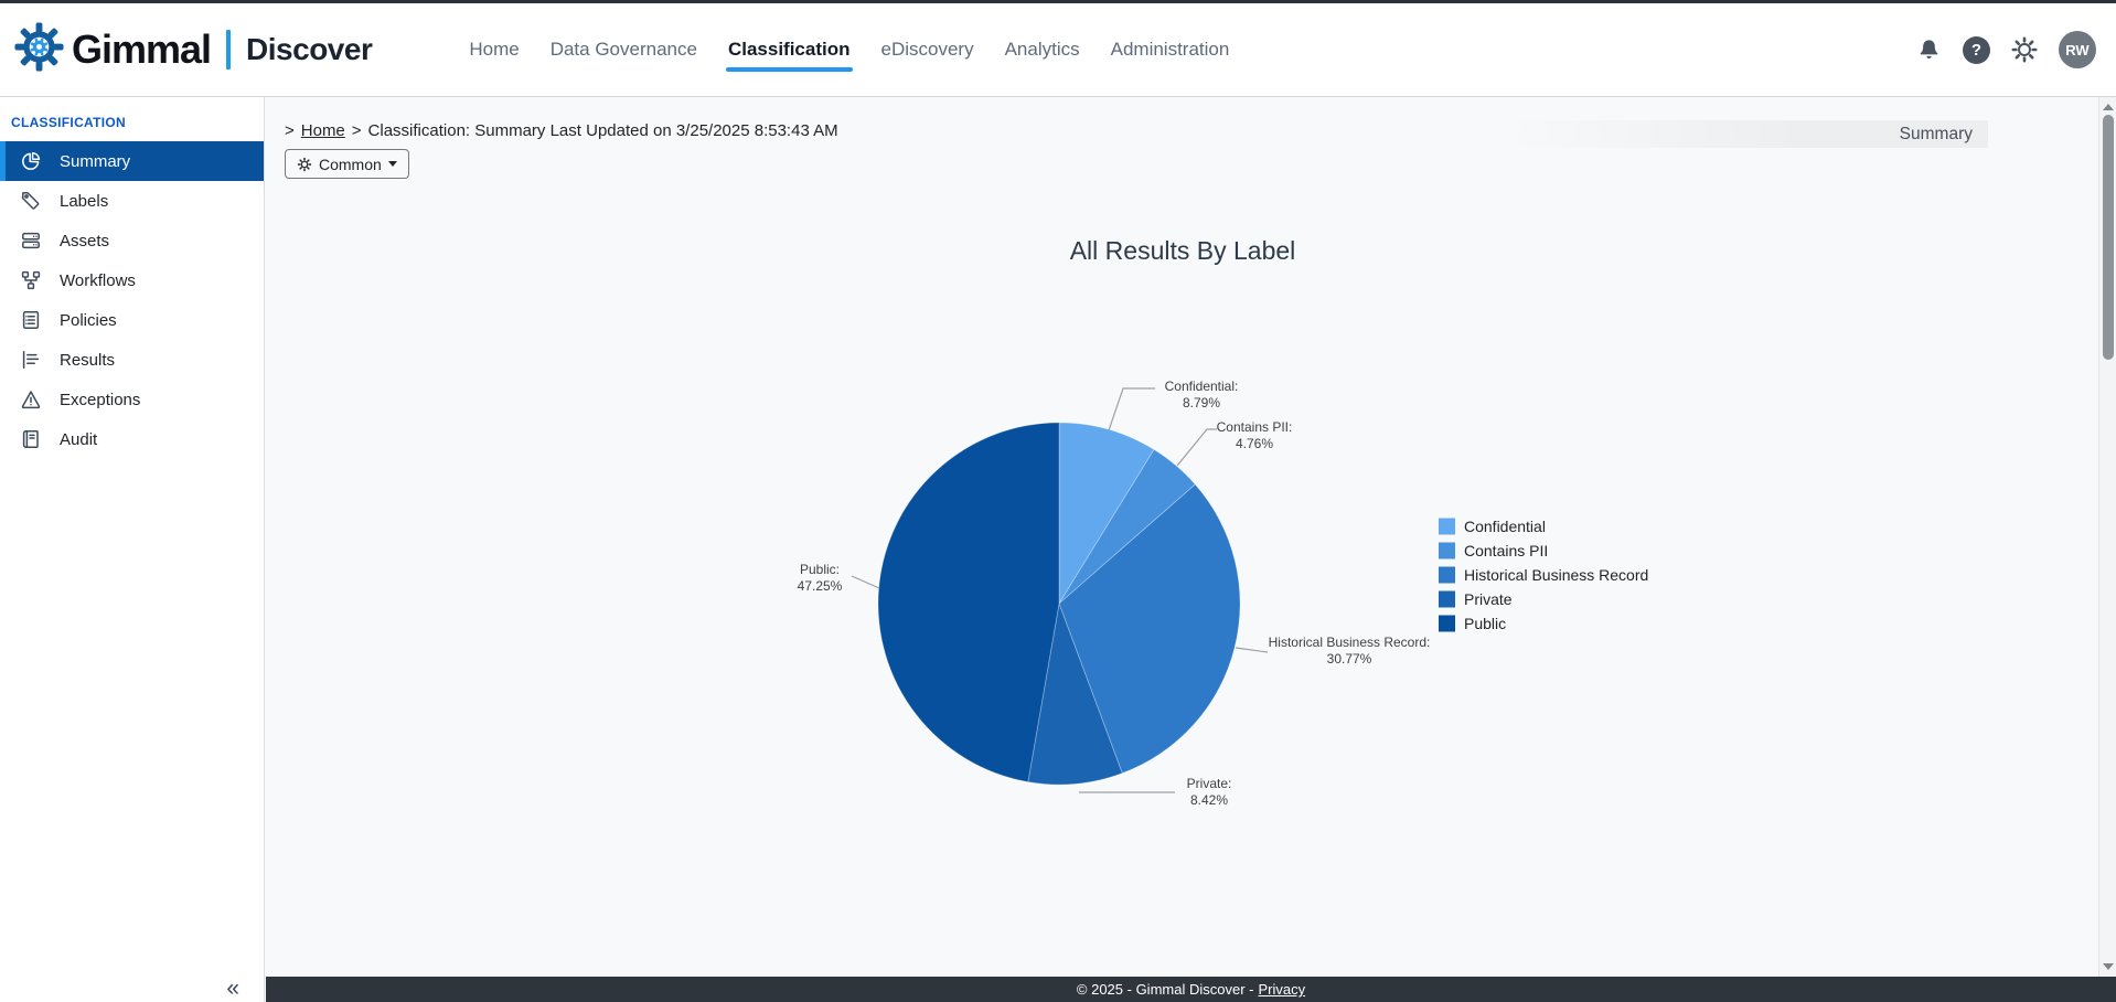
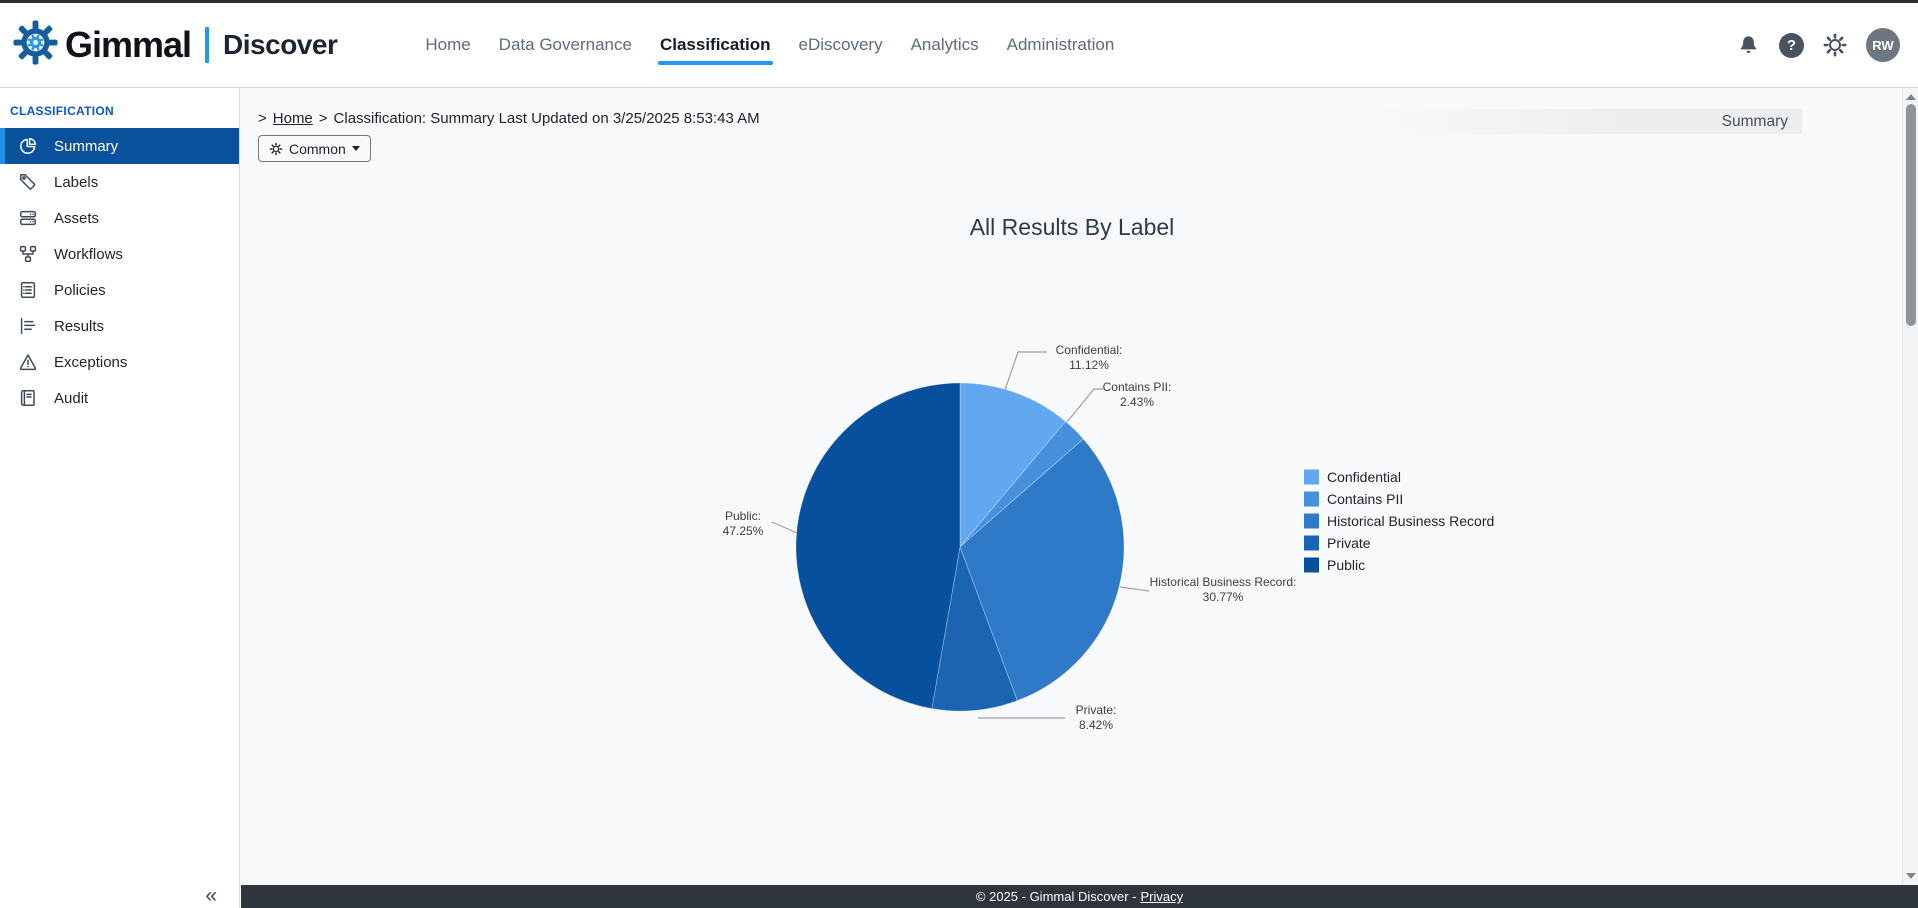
Confidential: 8.79% -> 11.12%
Contains PII: 4.76% -> 2.43%
